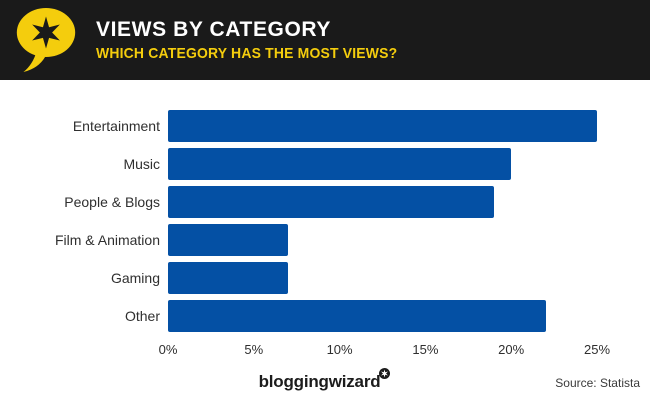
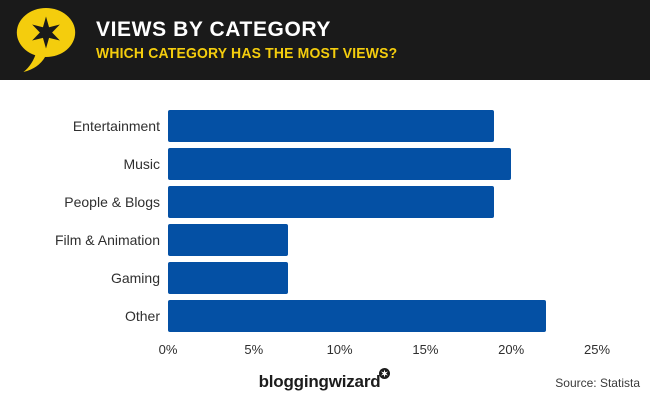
Entertainment: 25% -> 19%
